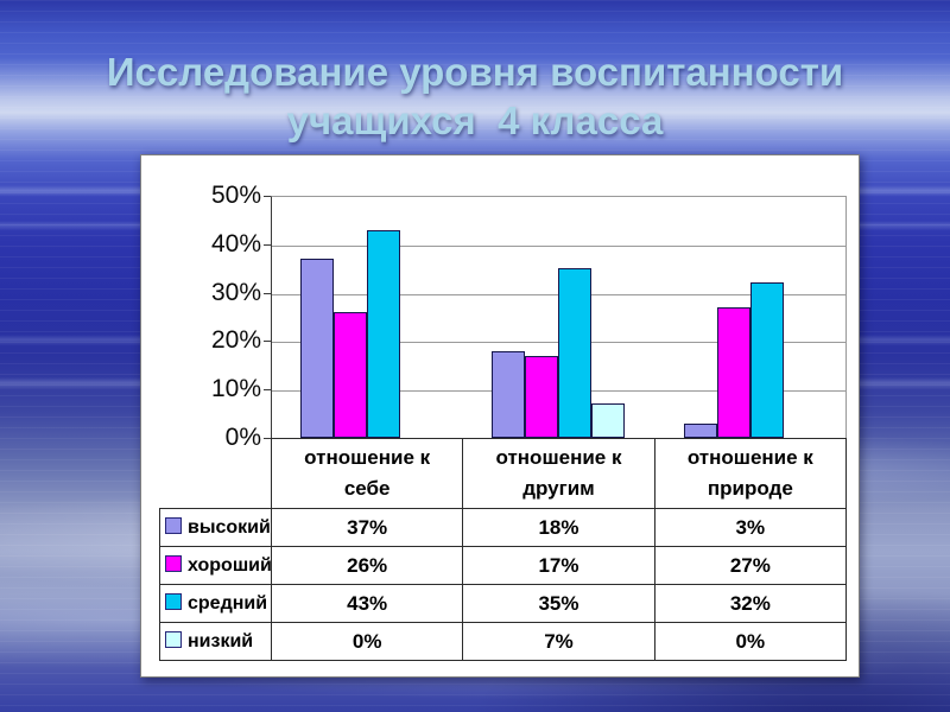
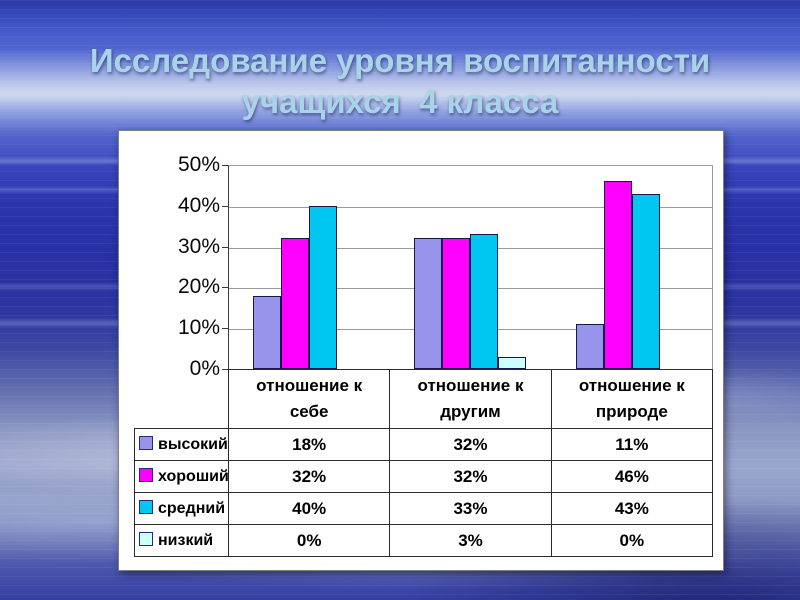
высокий/отношение к себе: 37% -> 18%
хороший/отношение к себе: 26% -> 32%
средний/отношение к себе: 43% -> 40%
высокий/отношение к другим: 18% -> 32%
хороший/отношение к другим: 17% -> 32%
средний/отношение к другим: 35% -> 33%
низкий/отношение к другим: 7% -> 3%
высокий/отношение к природе: 3% -> 11%
хороший/отношение к природе: 27% -> 46%
средний/отношение к природе: 32% -> 43%
